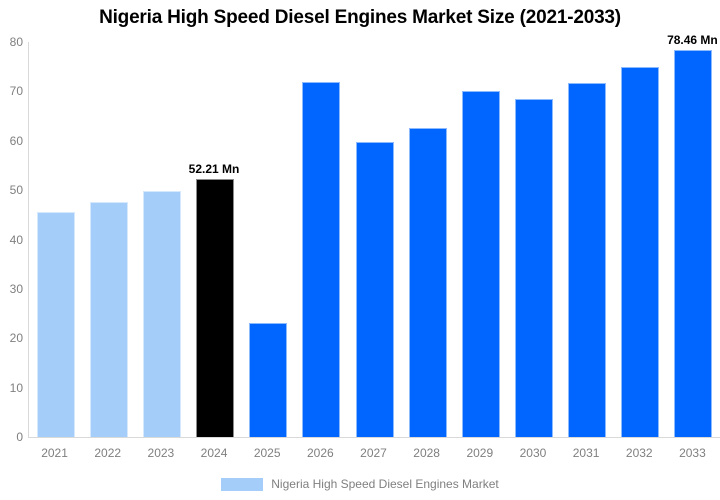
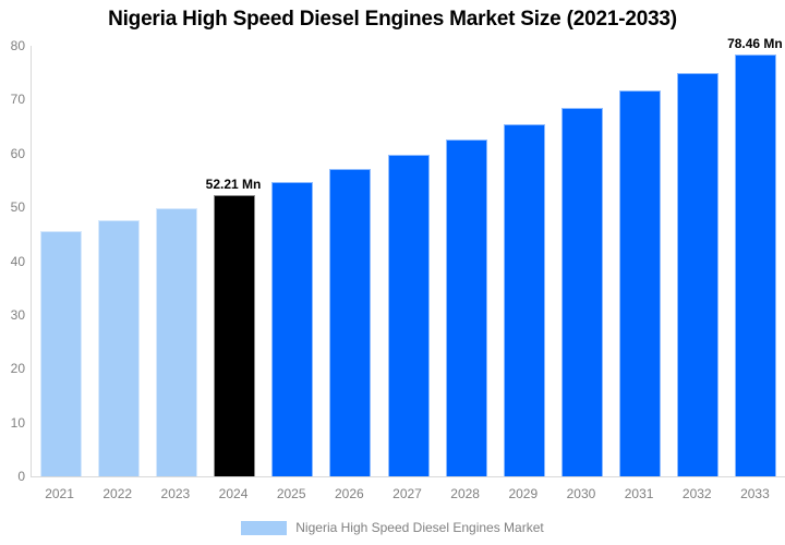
2025: 23 -> 55
2026: 72 -> 57
2029: 70 -> 65
